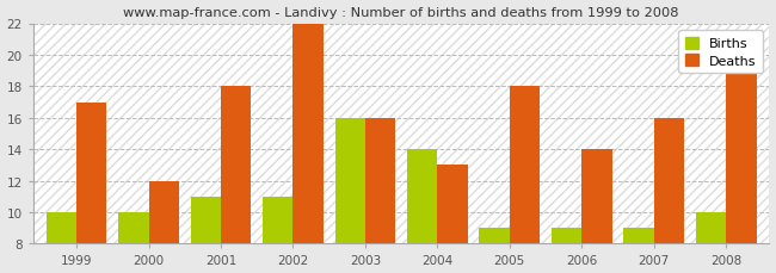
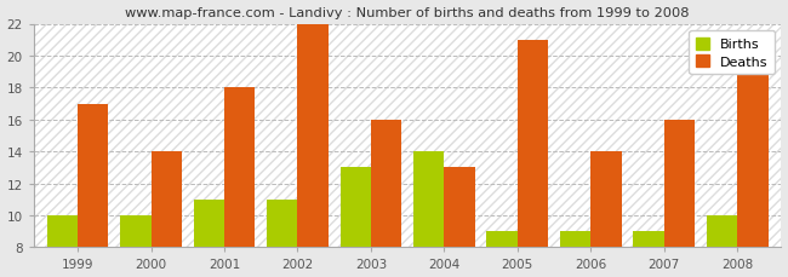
Deaths/2000: 12 -> 14
Births/2003: 16 -> 13
Deaths/2005: 18 -> 21
